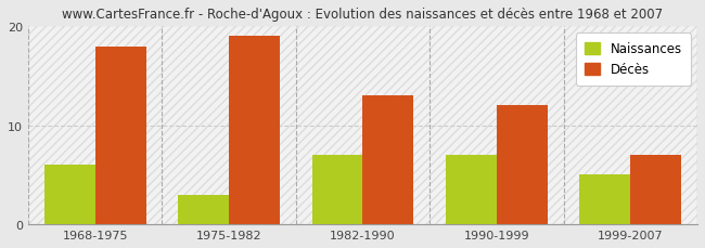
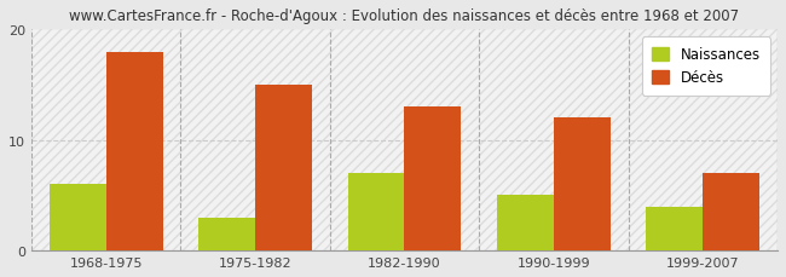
Décès/1975-1982: 19 -> 15
Naissances/1990-1999: 7 -> 5
Naissances/1999-2007: 5 -> 4
